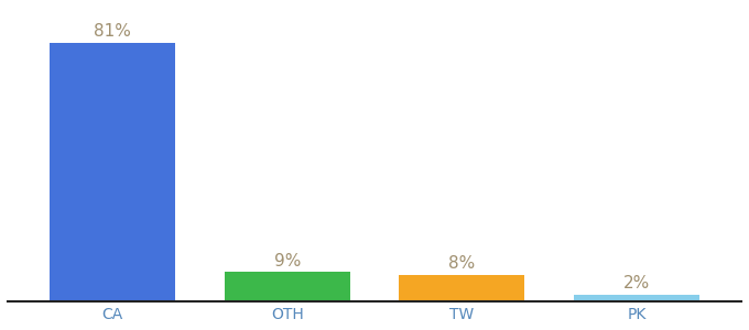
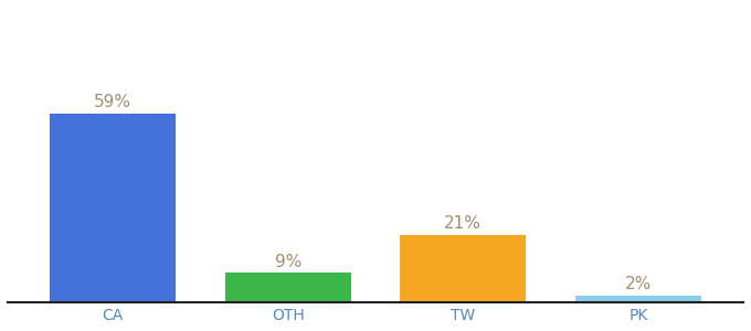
CA: 81% -> 59%
TW: 8% -> 21%
